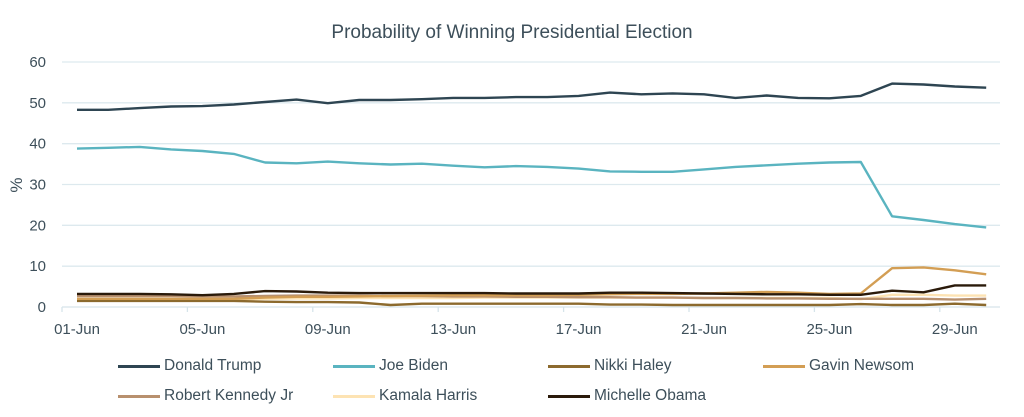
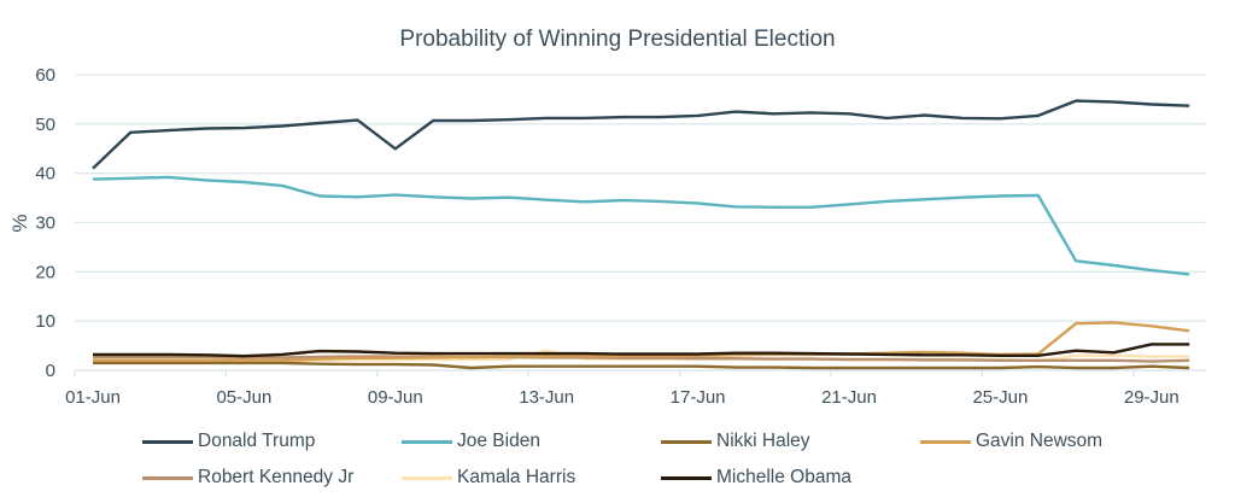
Donald Trump/01-Jun: 48 -> 41
Donald Trump/09-Jun: 50 -> 45
Kamala Harris/13-Jun: 2 -> 4
